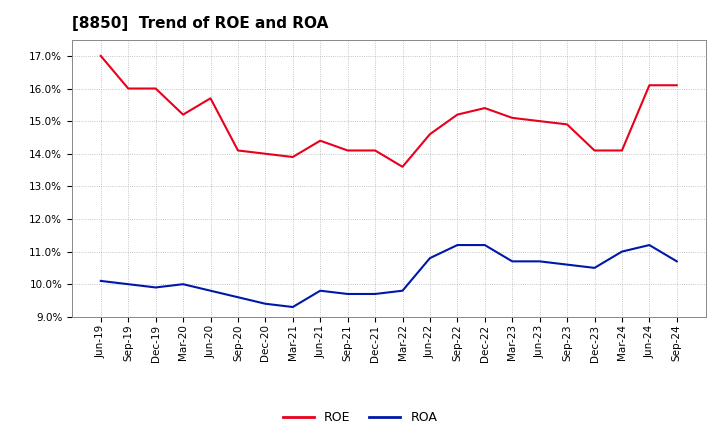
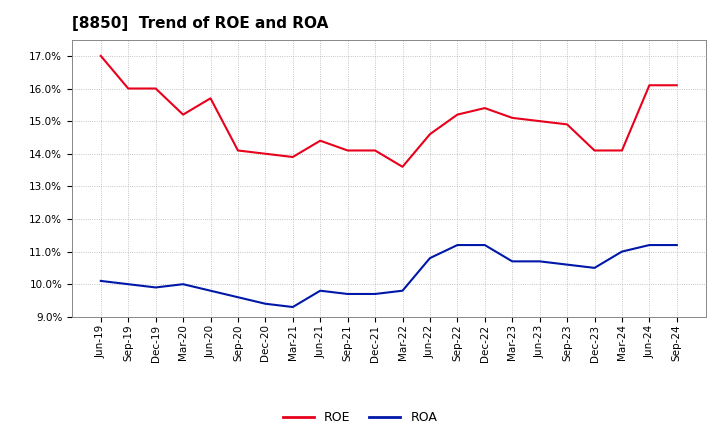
ROA/Sep-24: 10.7% -> 11.2%
